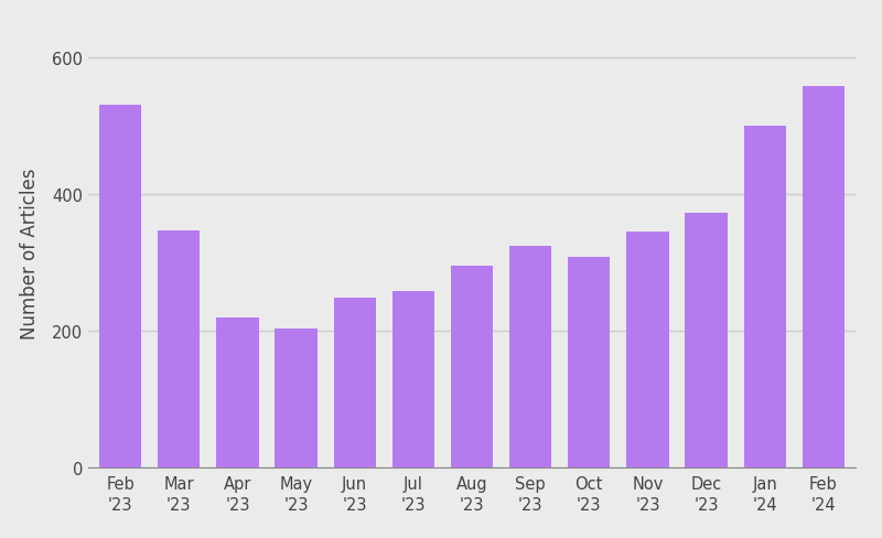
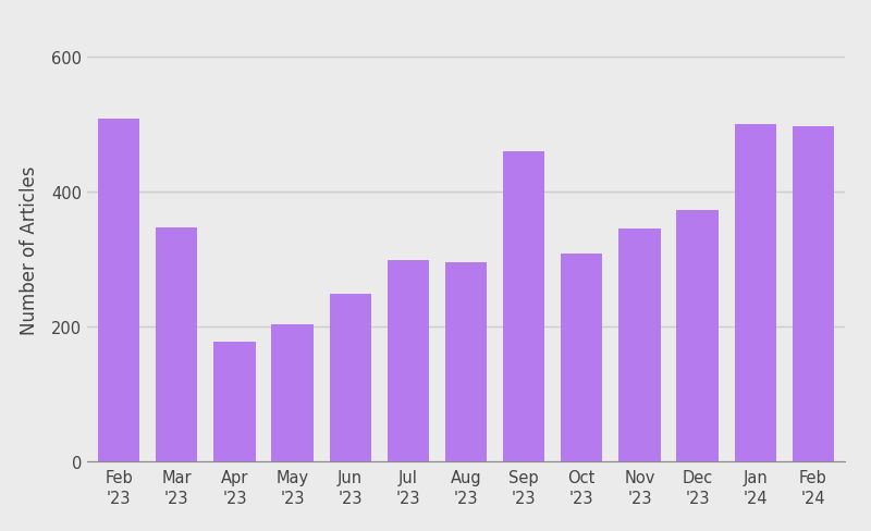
Feb '23: 530 -> 508
Apr '23: 220 -> 178
Jul '23: 258 -> 298
Sep '23: 325 -> 460
Feb '24: 558 -> 496
